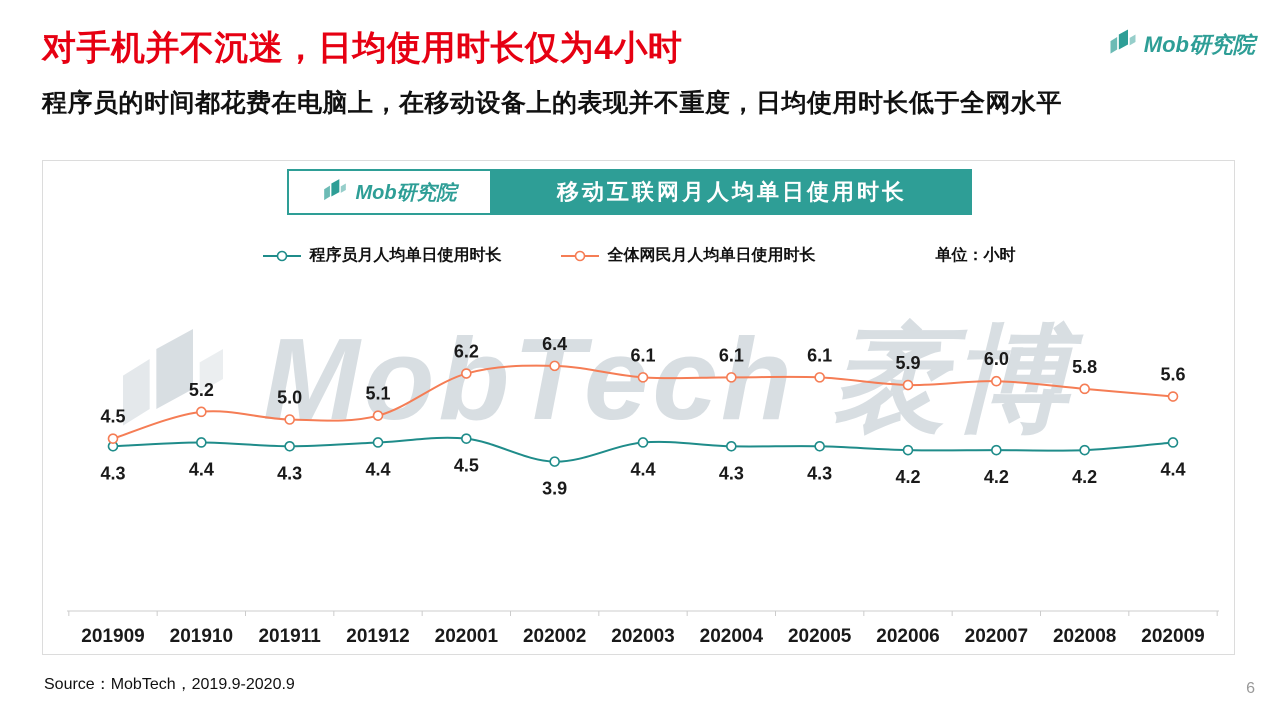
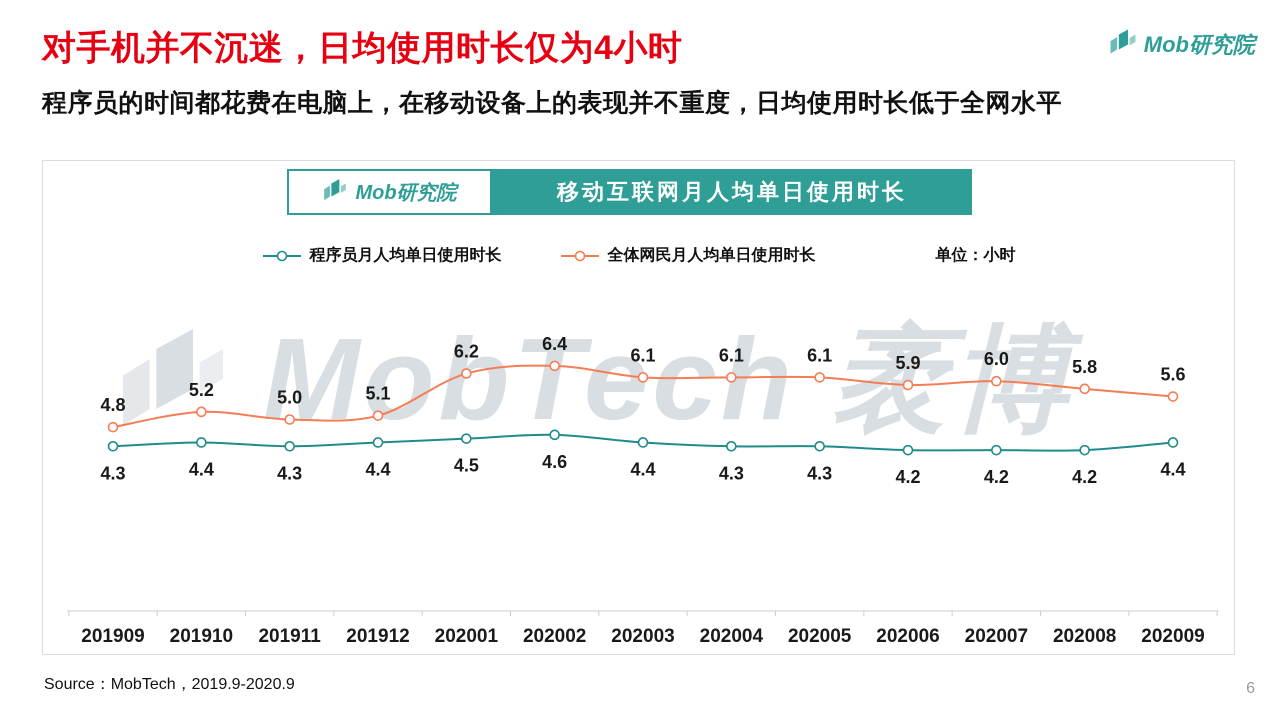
全体网民月人均单日使用时长/201909: 4.5 -> 4.8
程序员月人均单日使用时长/202002: 3.9 -> 4.6
